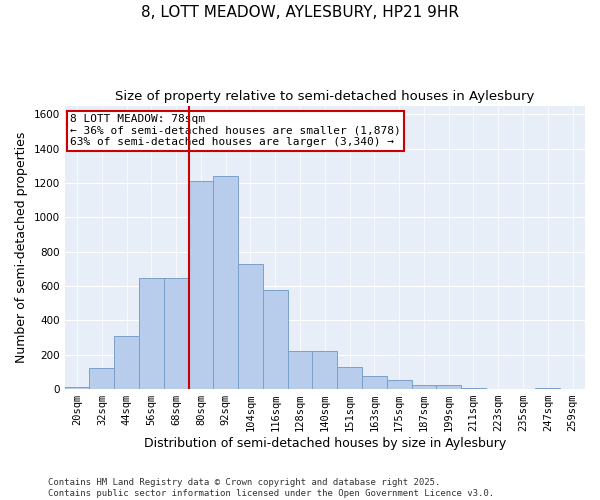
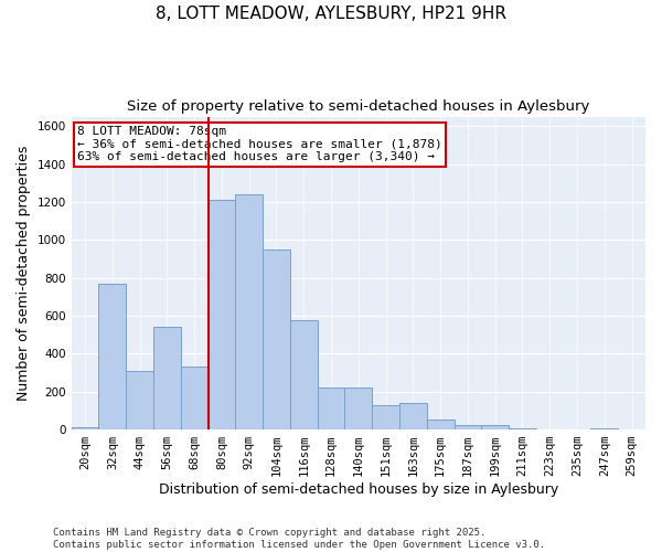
32sqm: 120 -> 770
56sqm: 640 -> 540
68sqm: 640 -> 330
104sqm: 730 -> 950
163sqm: 80 -> 140
